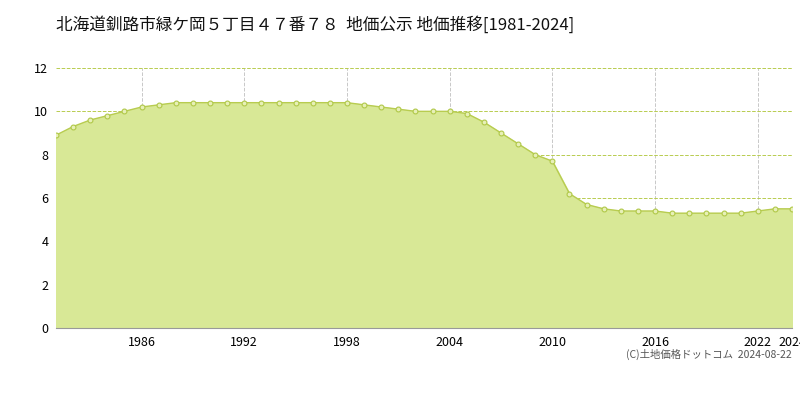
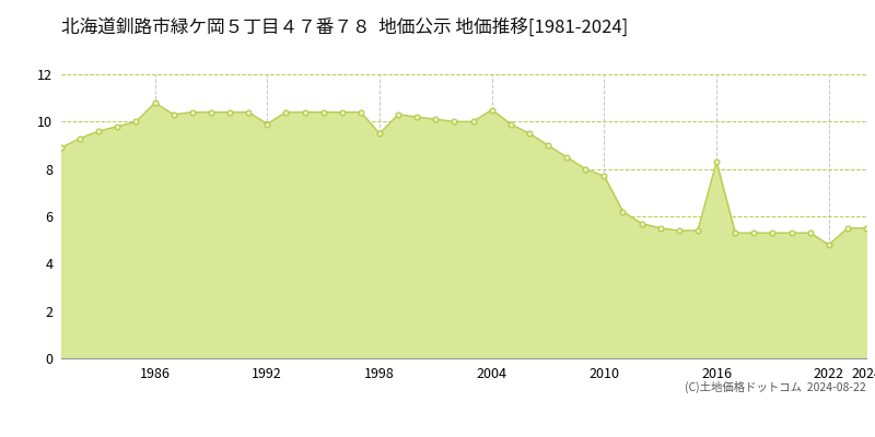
1986: 10.2 -> 10.8
1992: 10.4 -> 9.9
1998: 10.4 -> 9.5
2004: 10.0 -> 10.5
2016: 5.4 -> 8.3
2022: 5.4 -> 4.8
